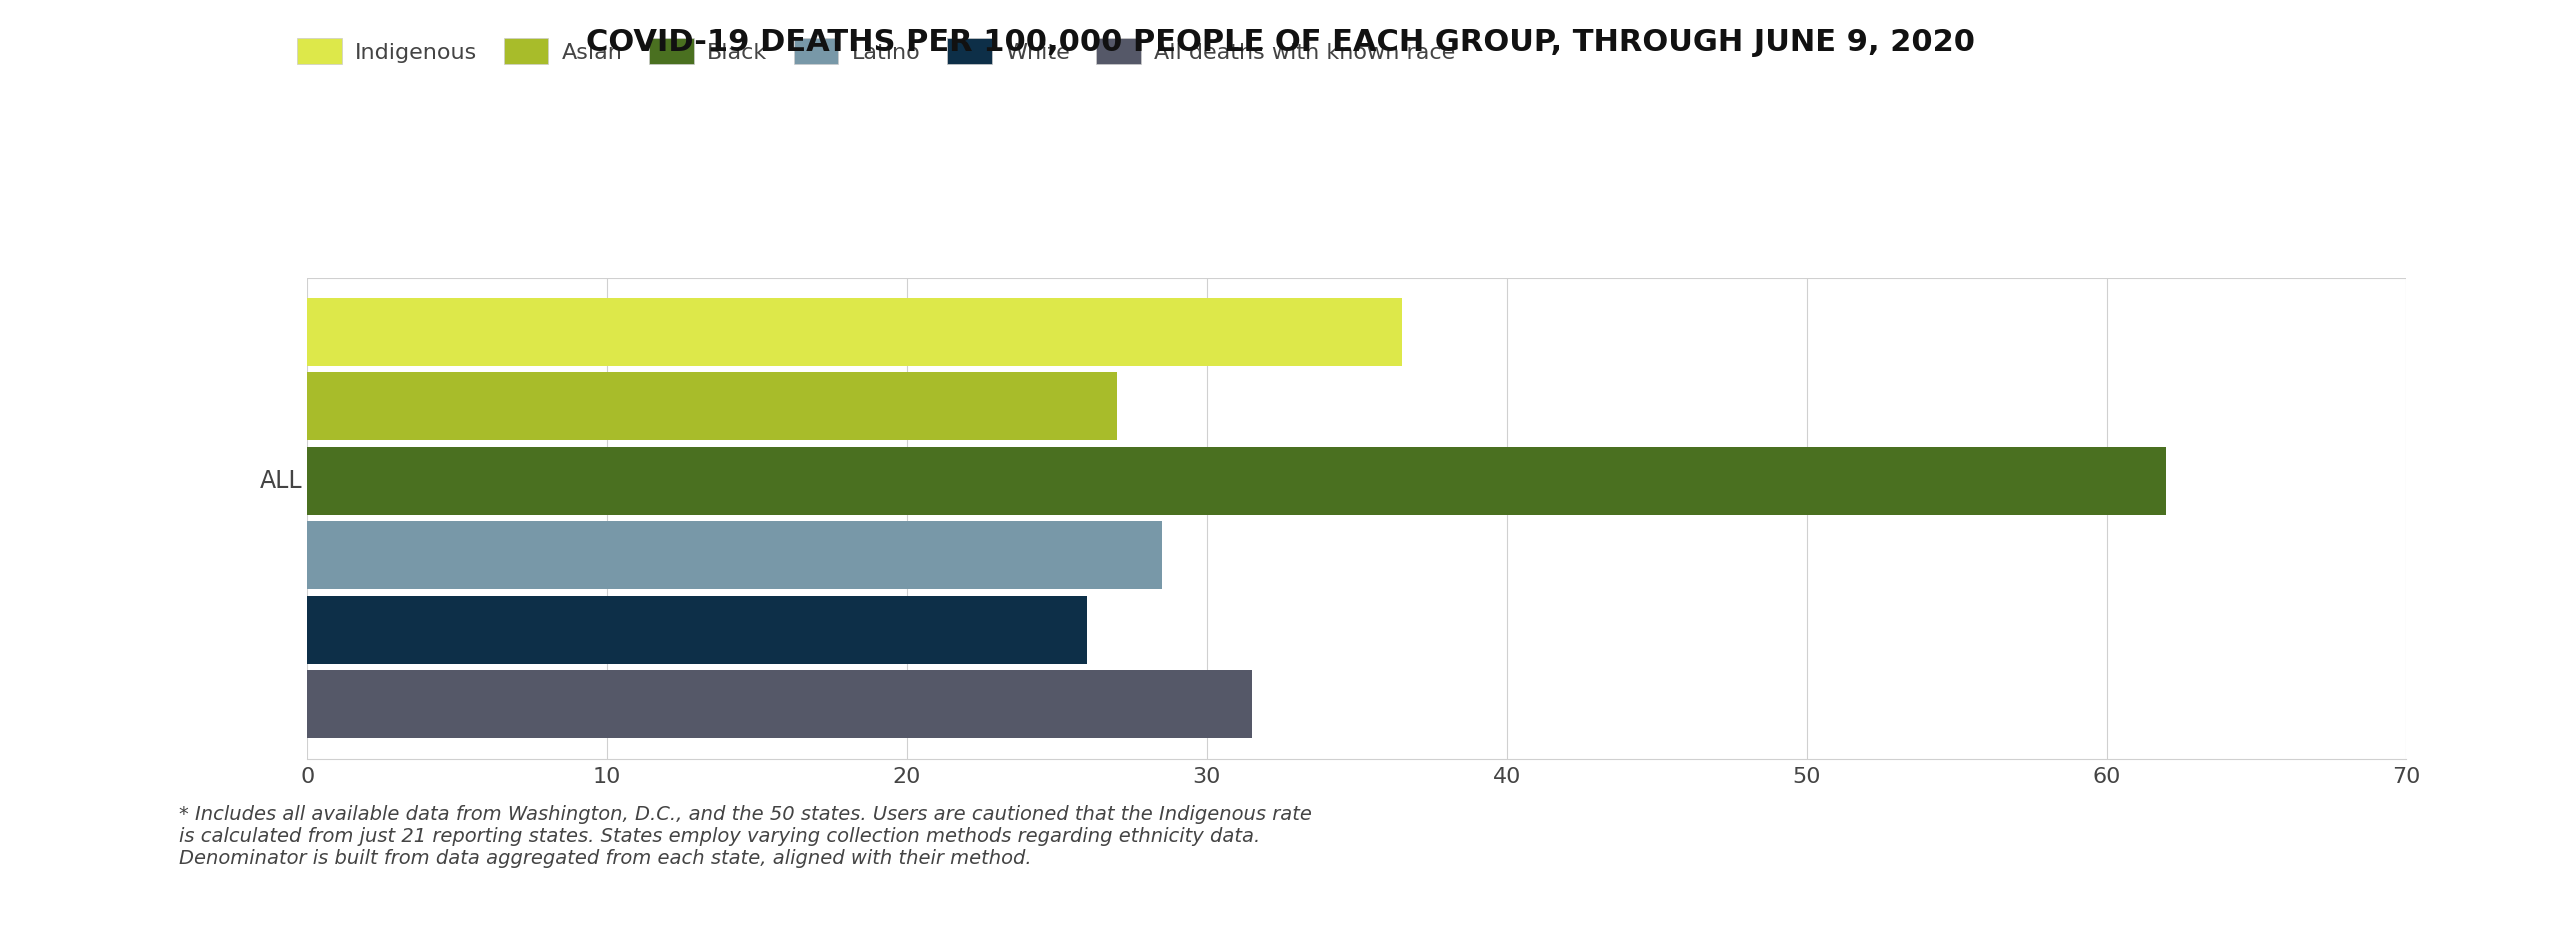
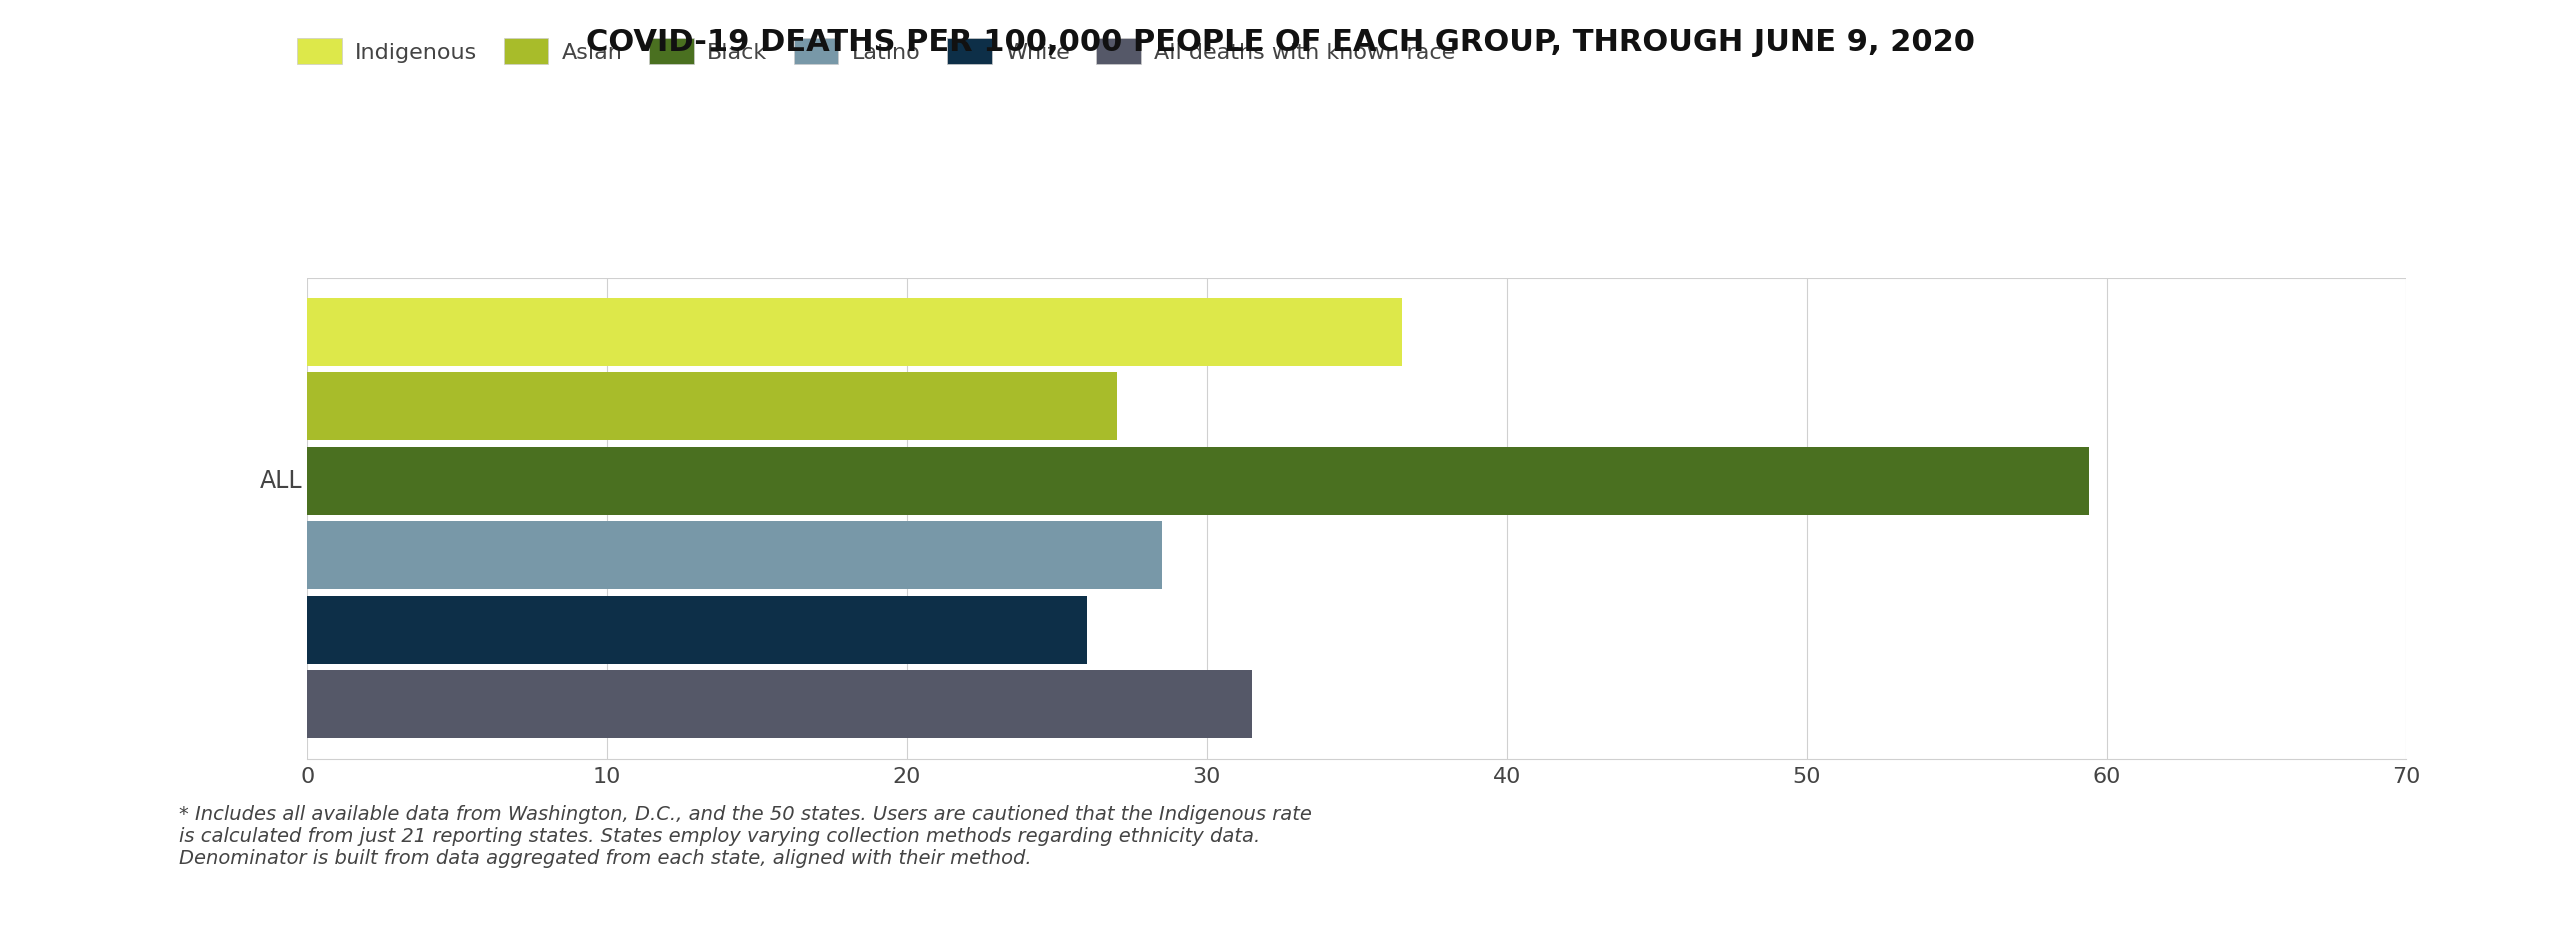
ALL: 62.0 -> 59.4
